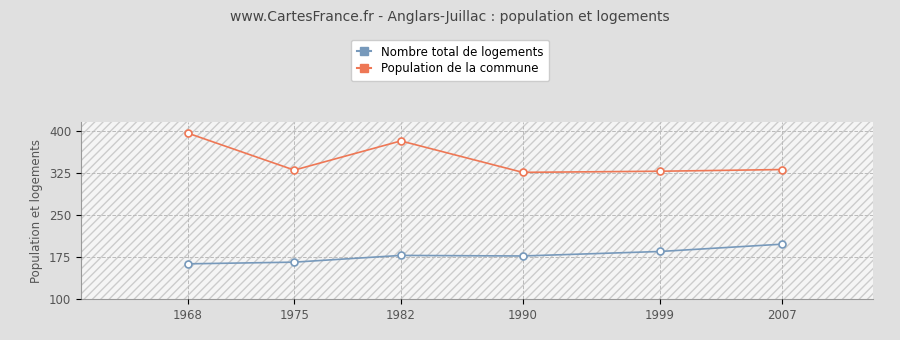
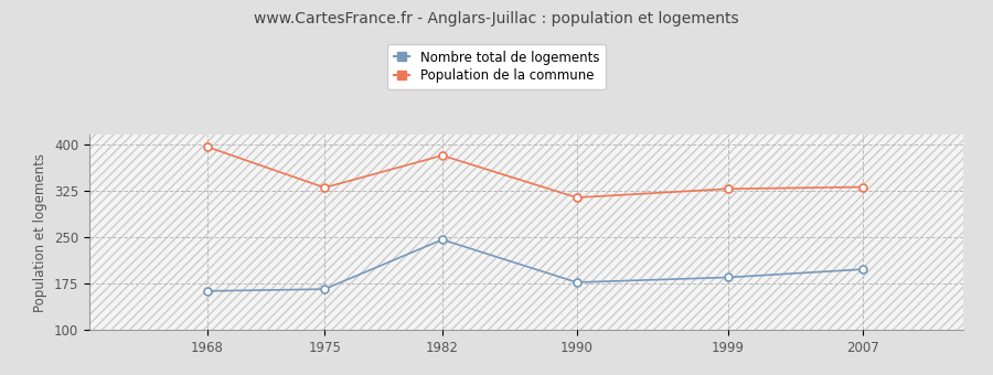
Nombre total de logements/1982: 178 -> 246
Population de la commune/1990: 326 -> 314
